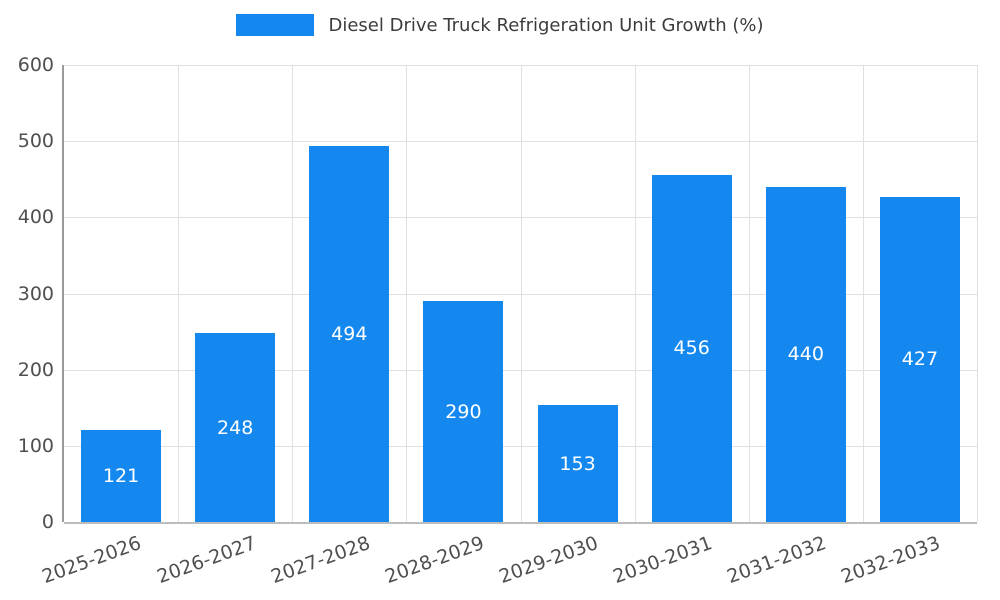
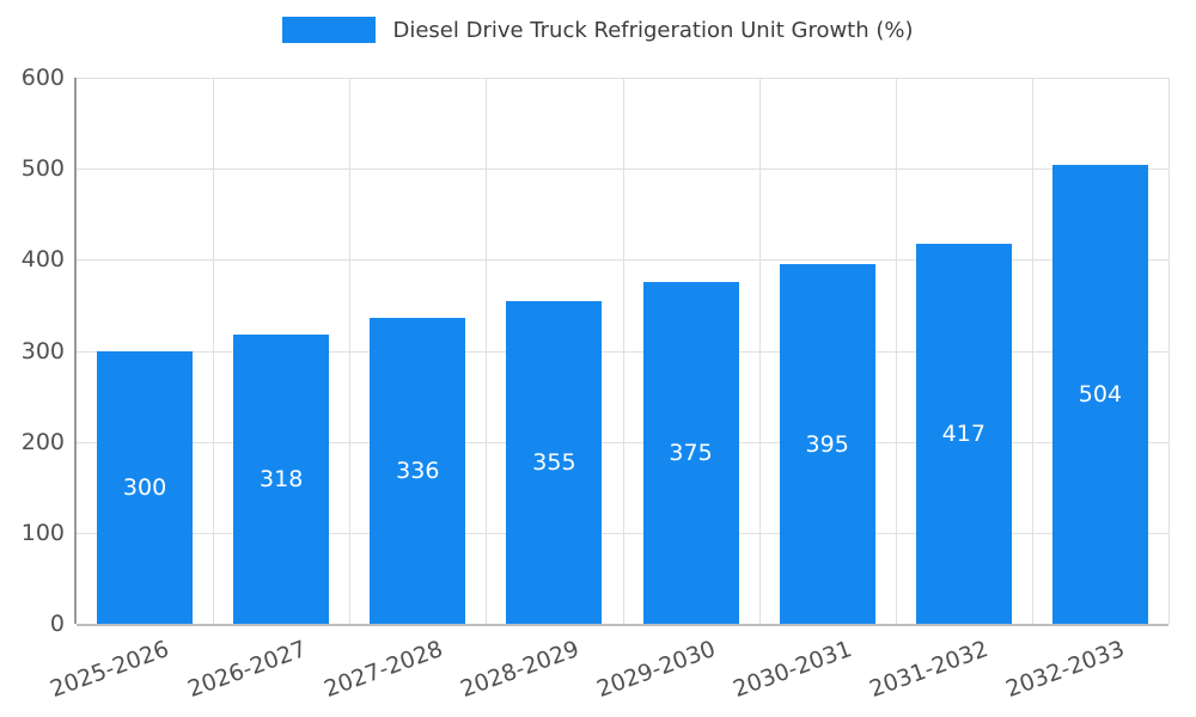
2025-2026: 121 -> 300
2026-2027: 248 -> 318
2027-2028: 494 -> 336
2028-2029: 290 -> 355
2029-2030: 153 -> 375
2030-2031: 456 -> 395
2031-2032: 440 -> 417
2032-2033: 427 -> 504
